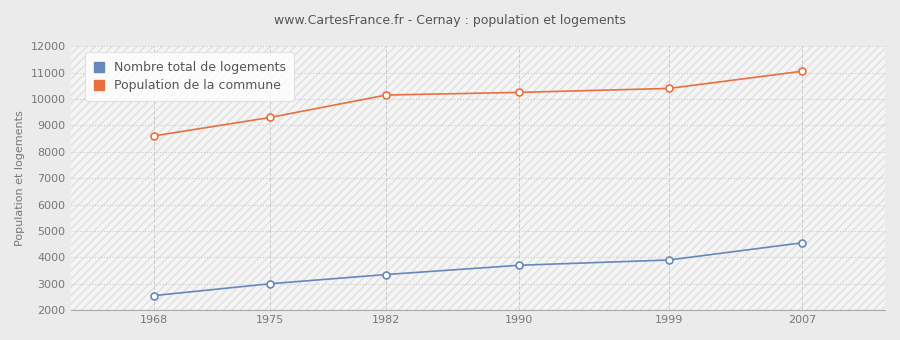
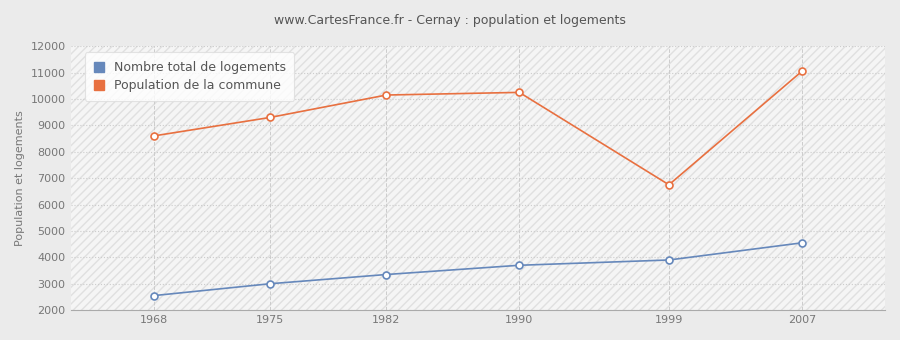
Population de la commune/1999: 10400 -> 6750
